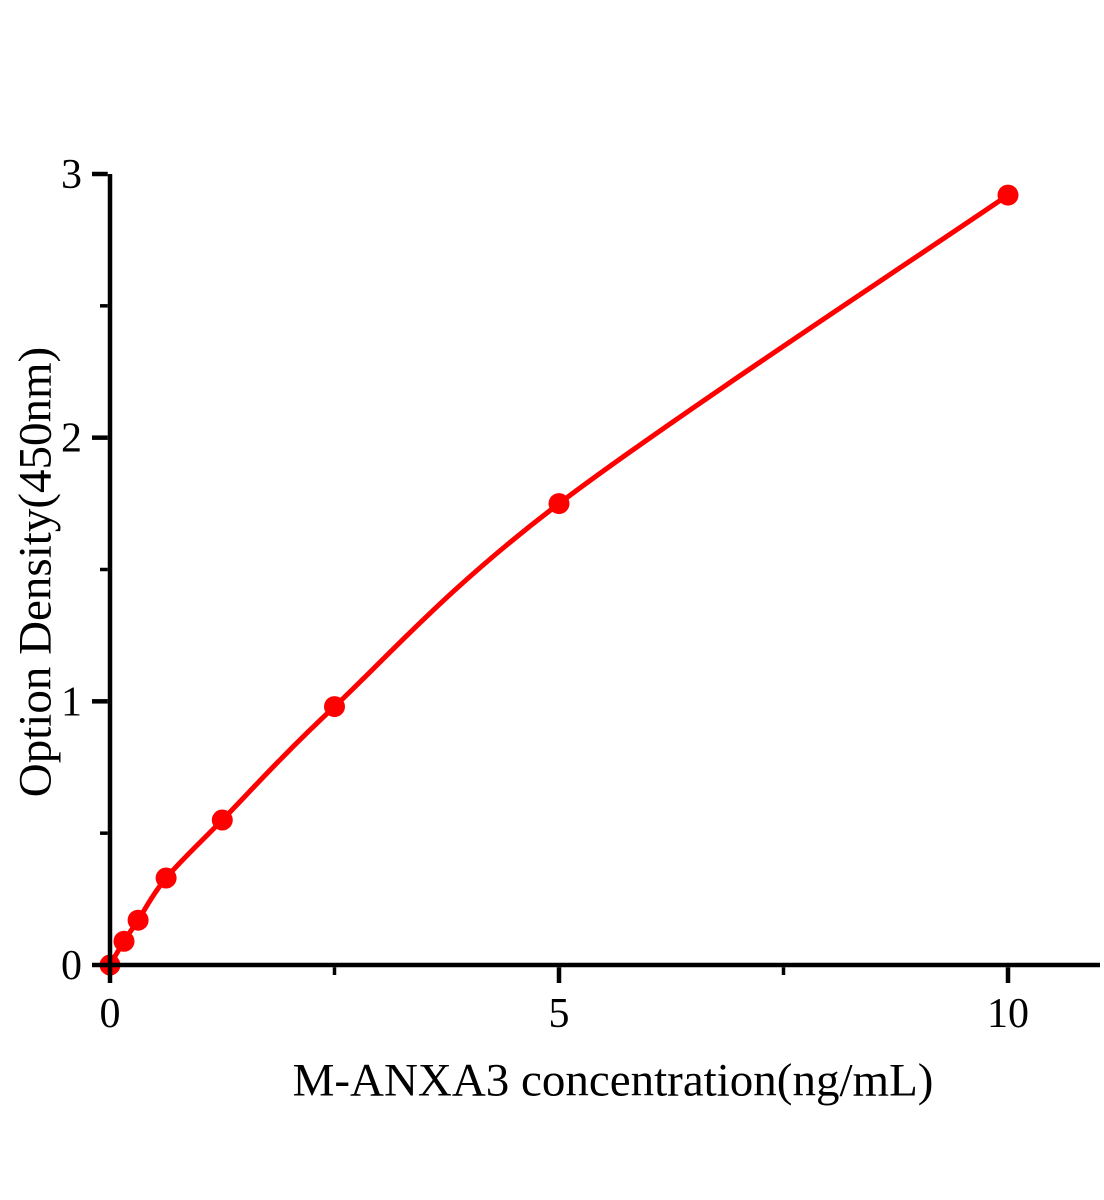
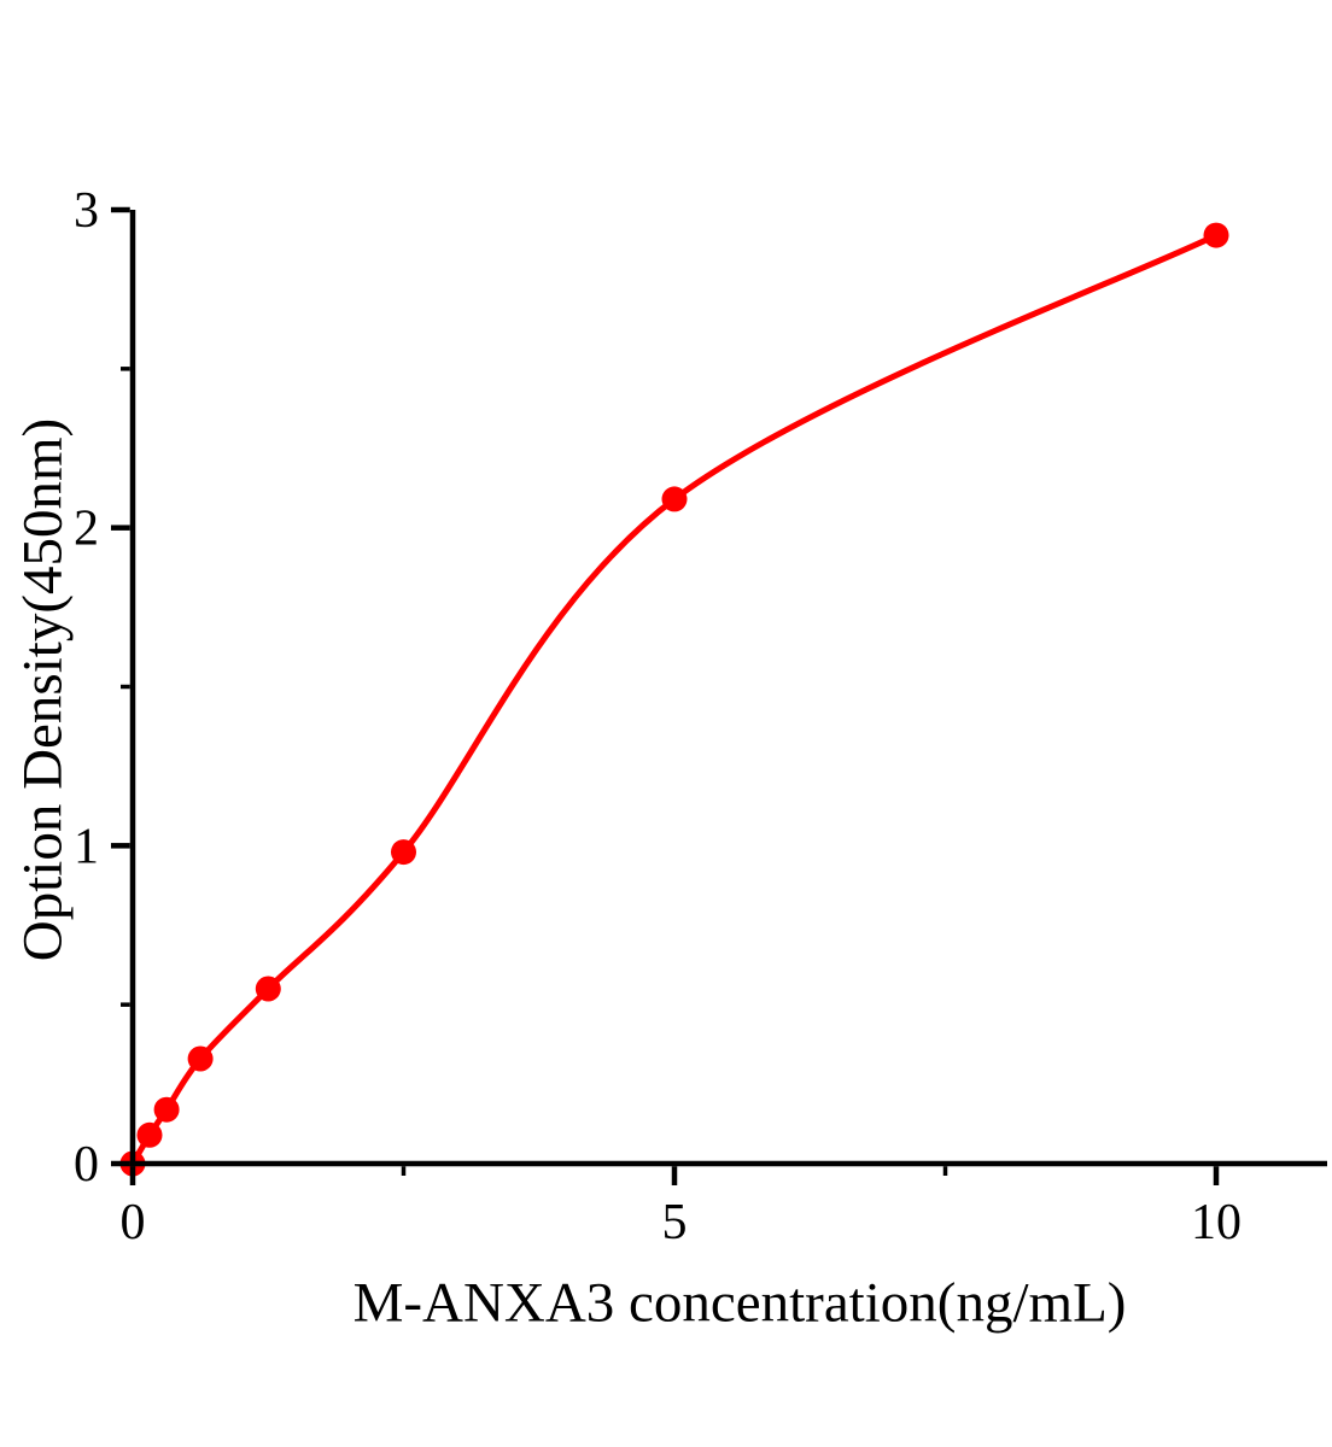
5: 1.75 -> 2.09
